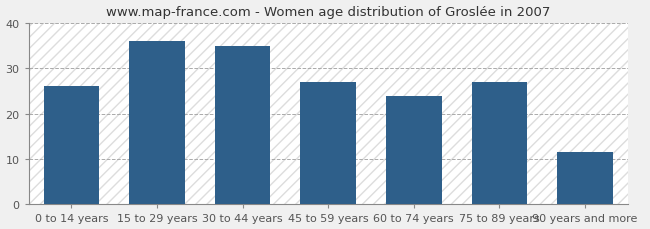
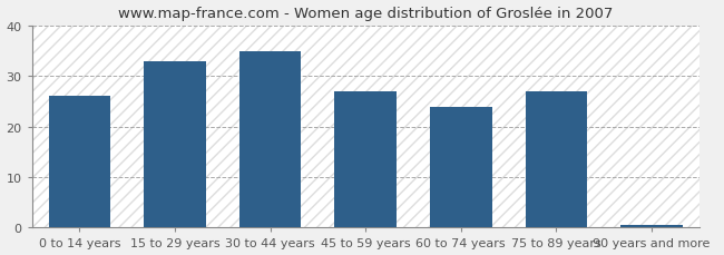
15 to 29 years: 36.0 -> 33.0
90 years and more: 11.5 -> 0.5
